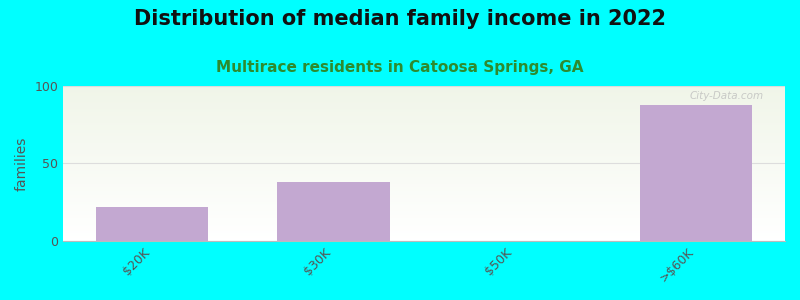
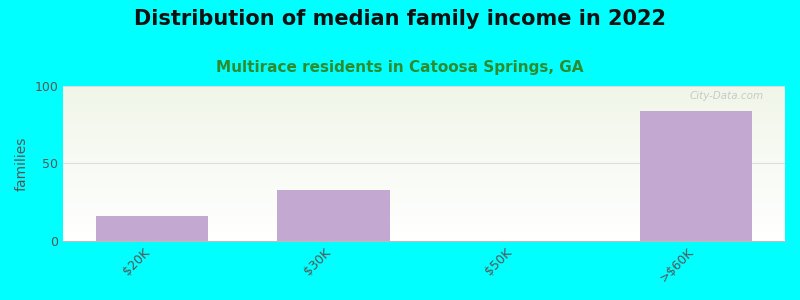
$20K: 22 -> 16
$30K: 38 -> 33
>$60K: 88 -> 84
